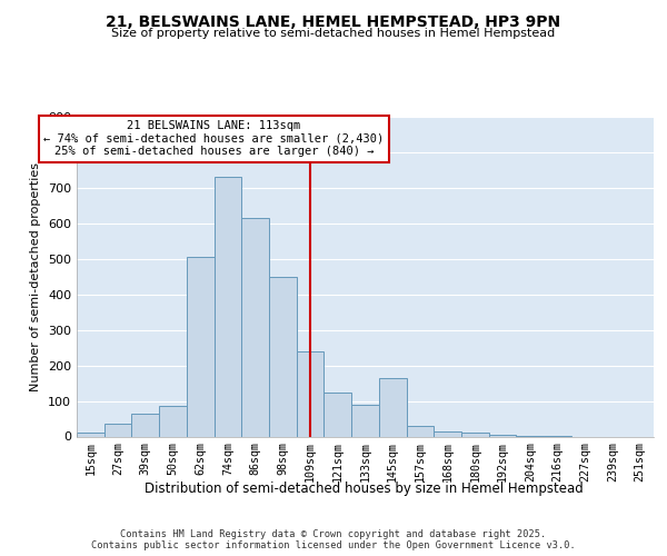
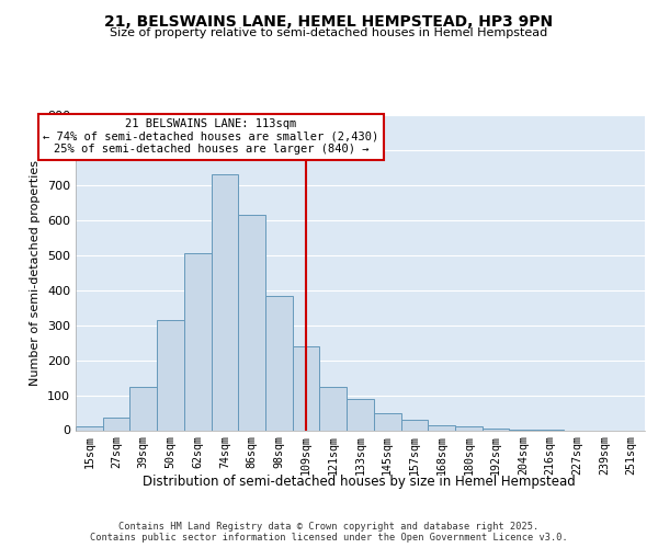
39sqm: 65 -> 125
50sqm: 85 -> 315
98sqm: 450 -> 385
145sqm: 165 -> 50
